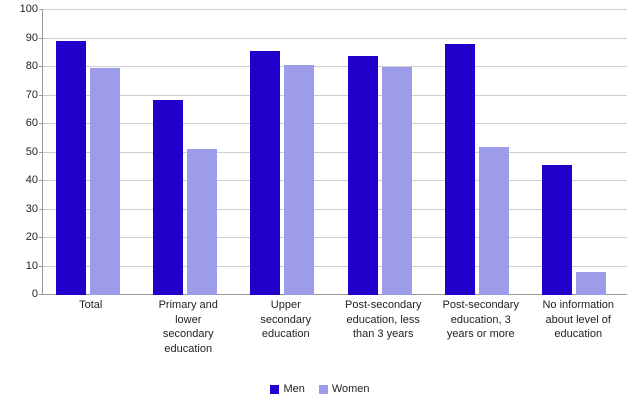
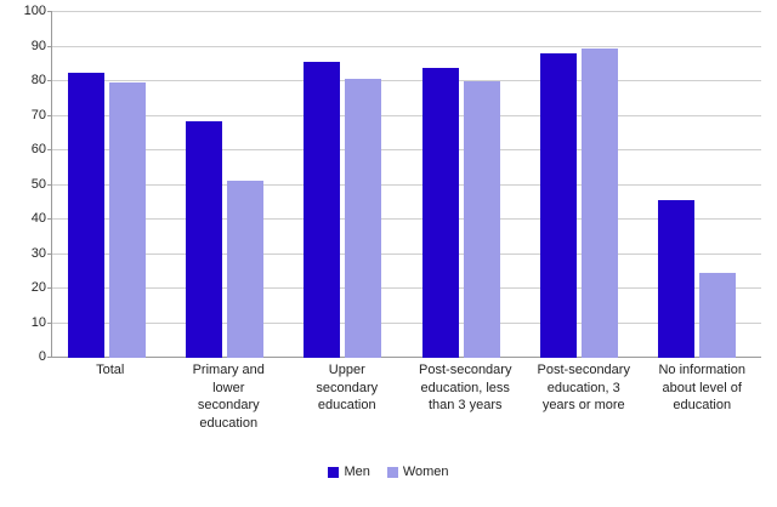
Men/Total: 89 -> 82
Women/Post-secondary education, 3 years or more: 52 -> 90
Women/No information about level of education: 8 -> 24
